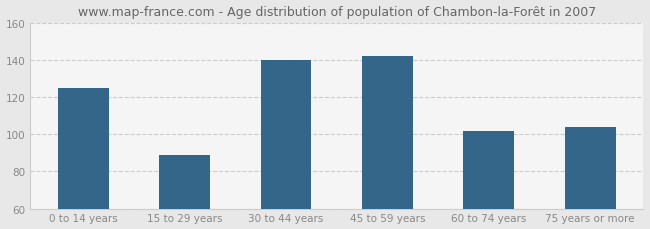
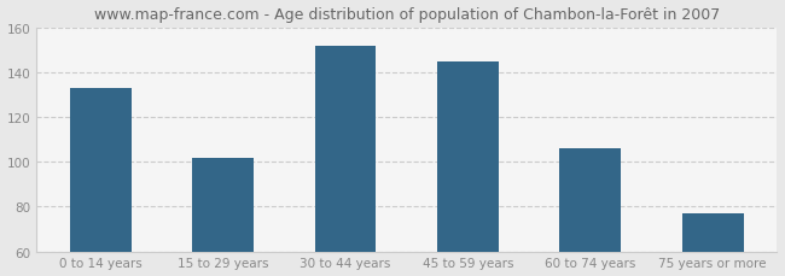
0 to 14 years: 125 -> 133
15 to 29 years: 89 -> 102
30 to 44 years: 140 -> 152
45 to 59 years: 142 -> 145
60 to 74 years: 102 -> 106
75 years or more: 104 -> 77
